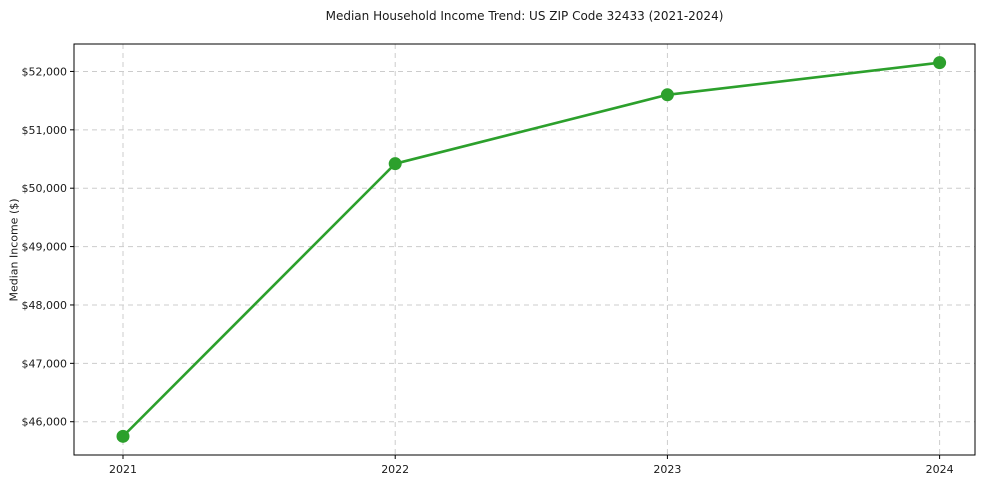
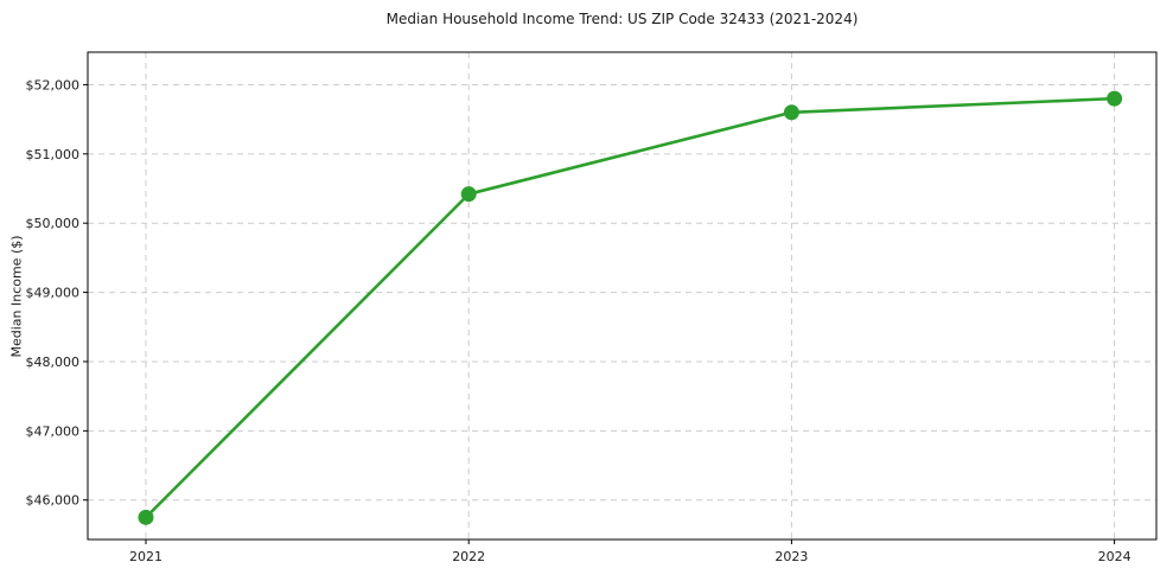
2024: $52200 -> $51800
